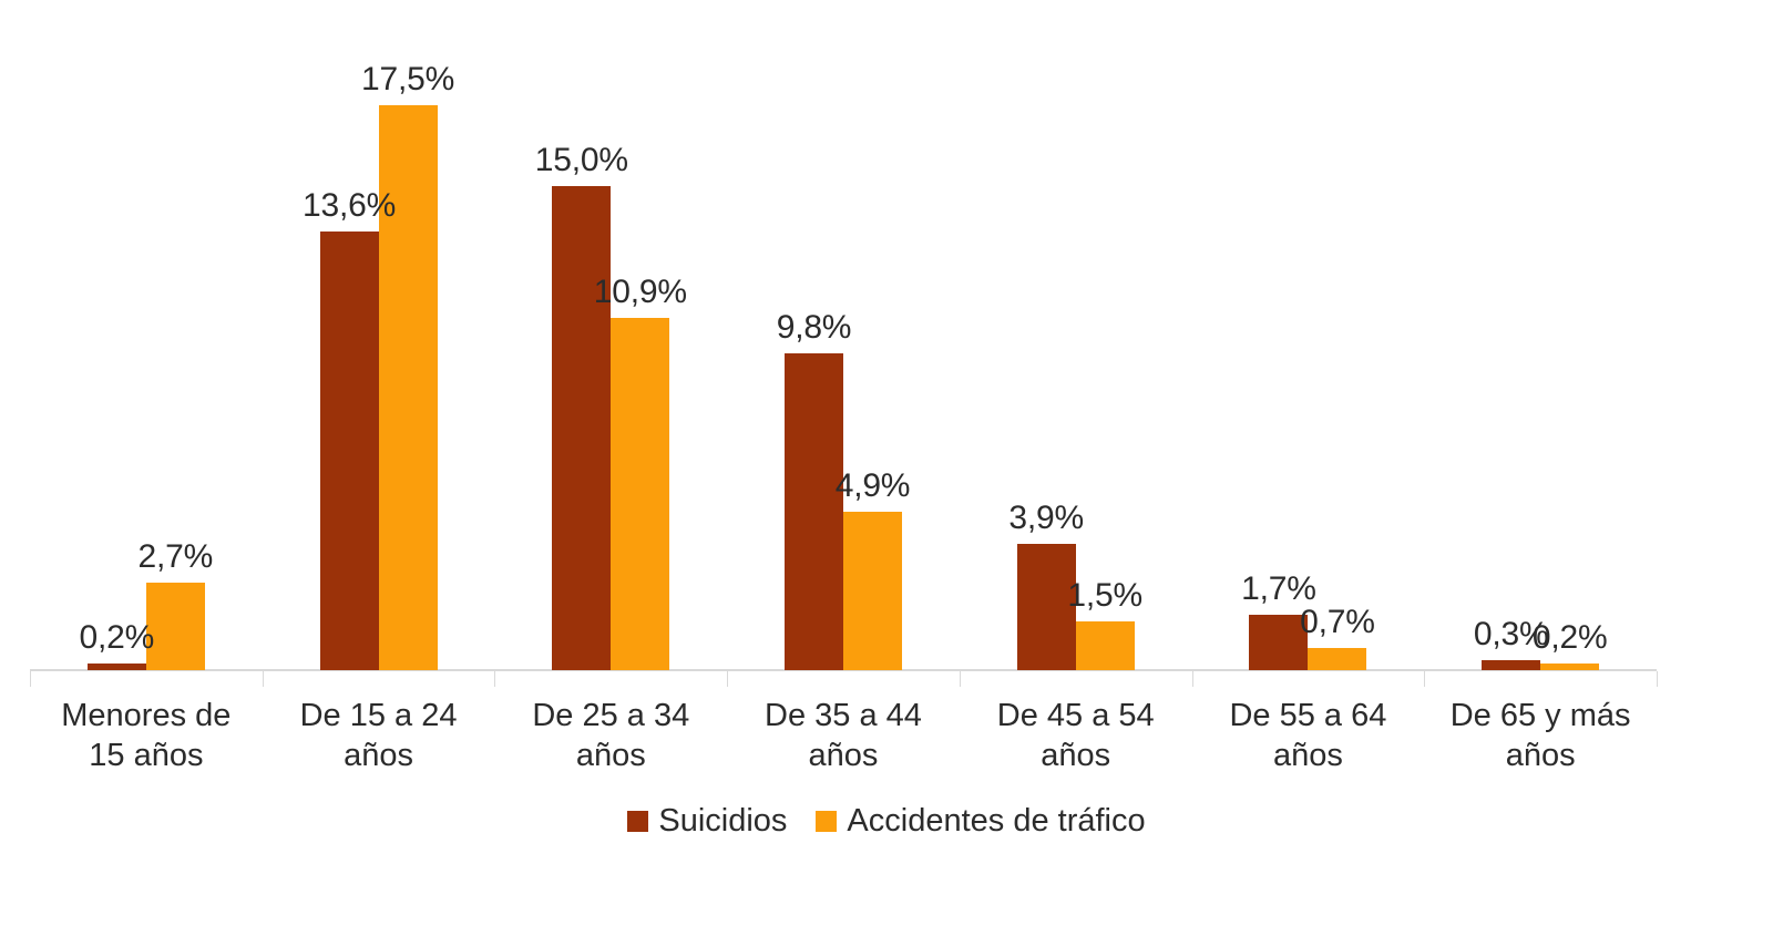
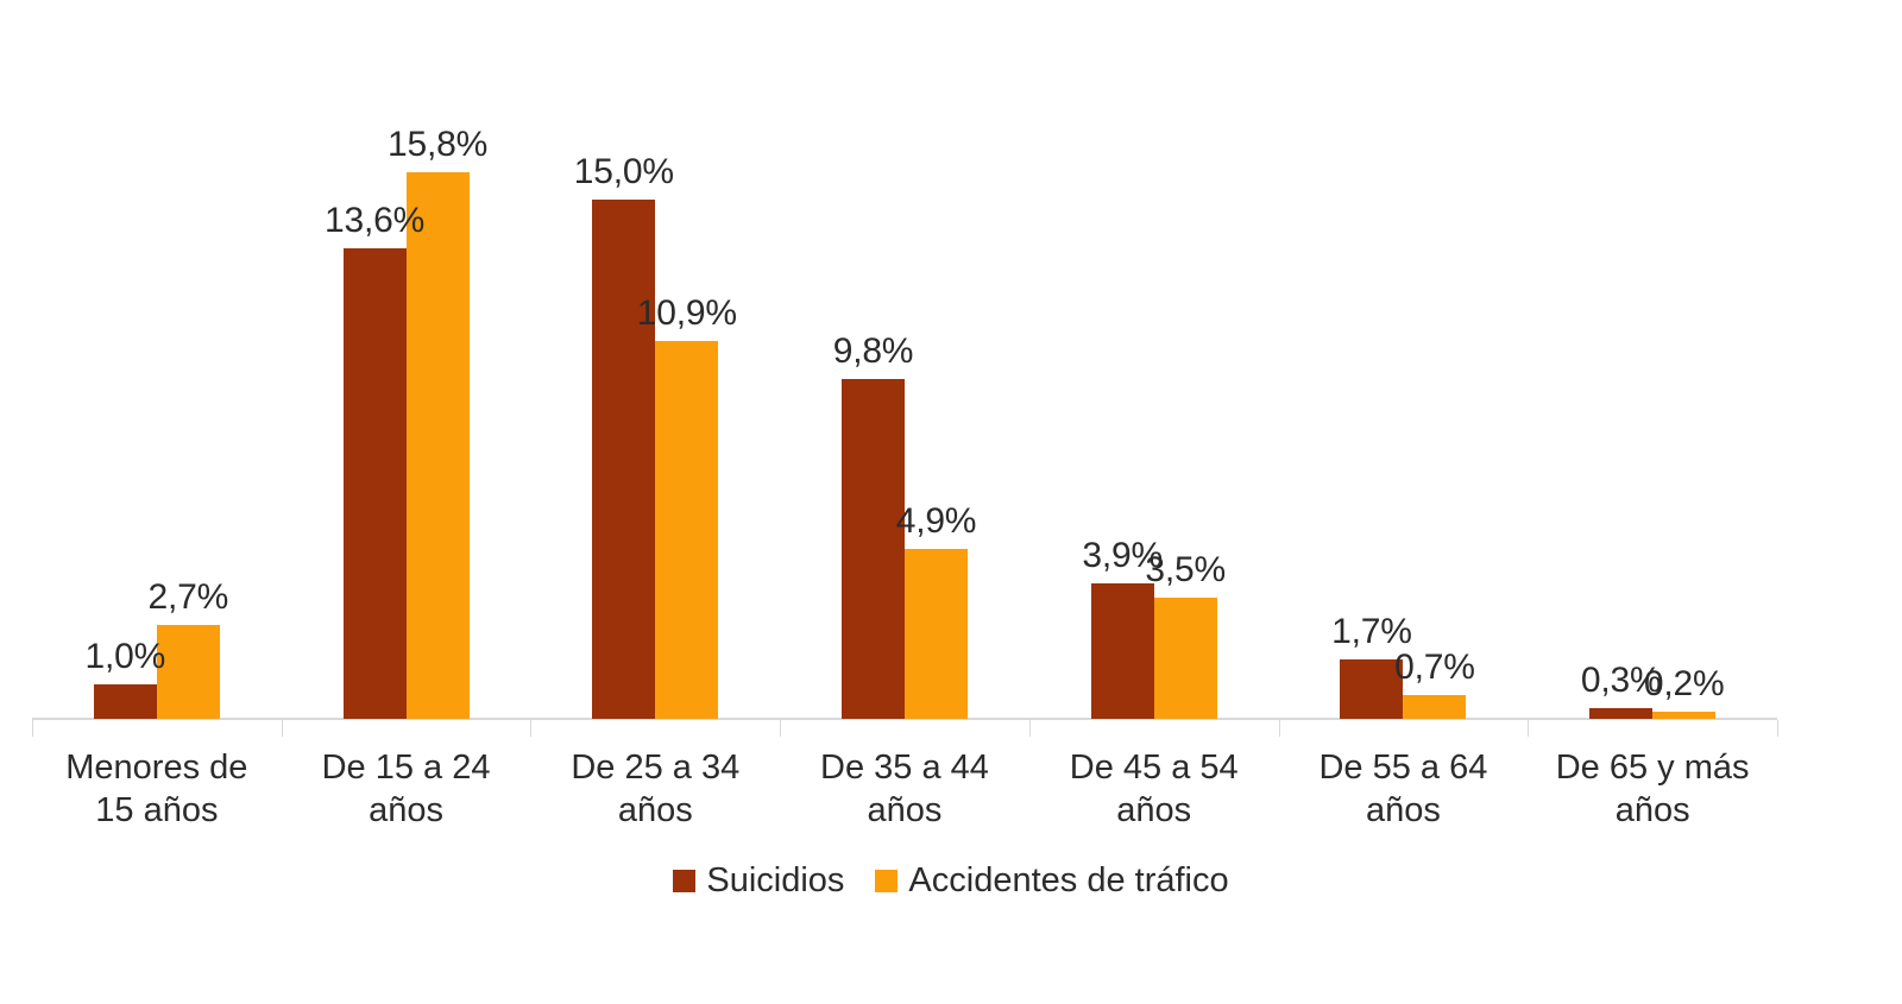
Suicidios/Menores de 15 años: 0,2% -> 1,0%
Accidentes de tráfico/De 15 a 24 años: 17,5% -> 15,8%
Accidentes de tráfico/De 45 a 54 años: 1,5% -> 3,5%
